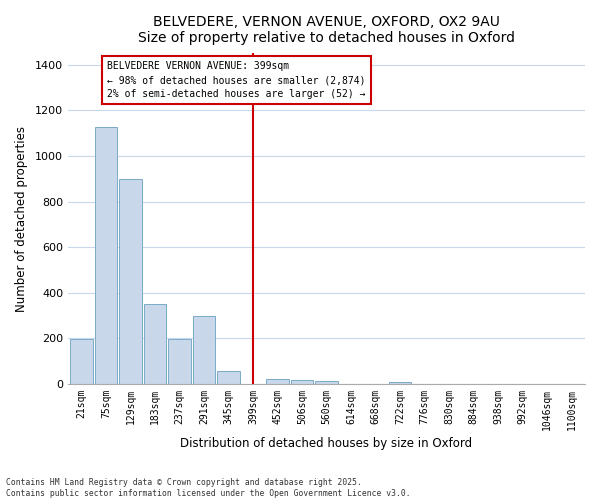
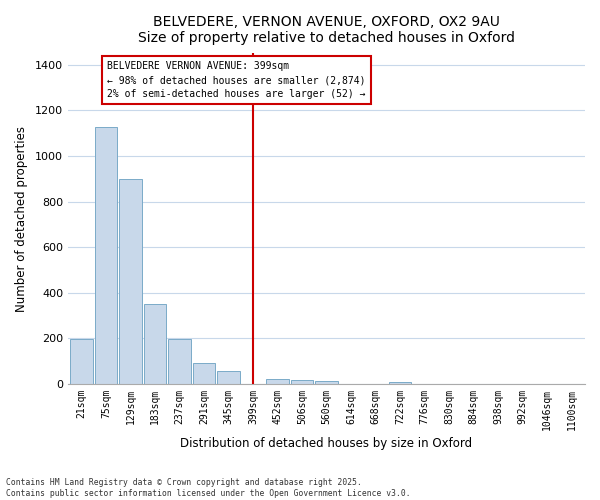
291sqm: 300 -> 93
